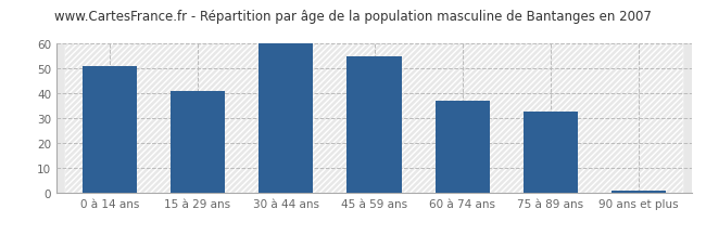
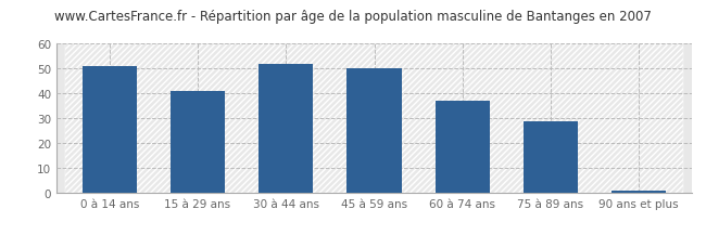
30 à 44 ans: 60 -> 52
45 à 59 ans: 55 -> 50
75 à 89 ans: 33 -> 29
